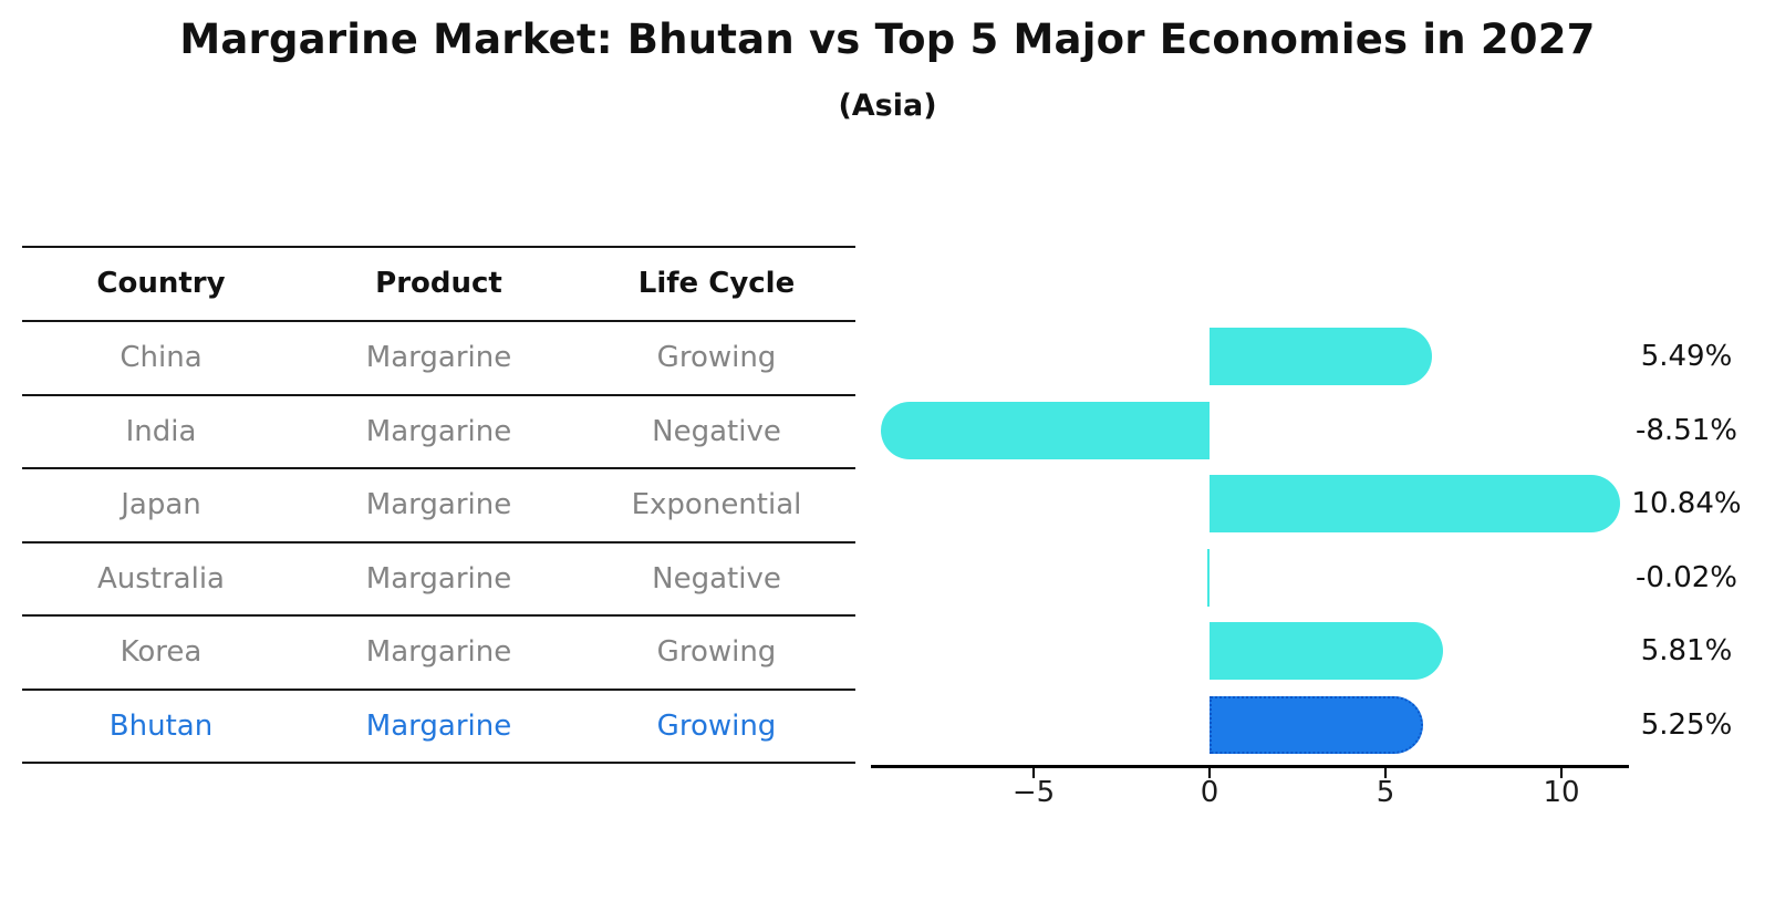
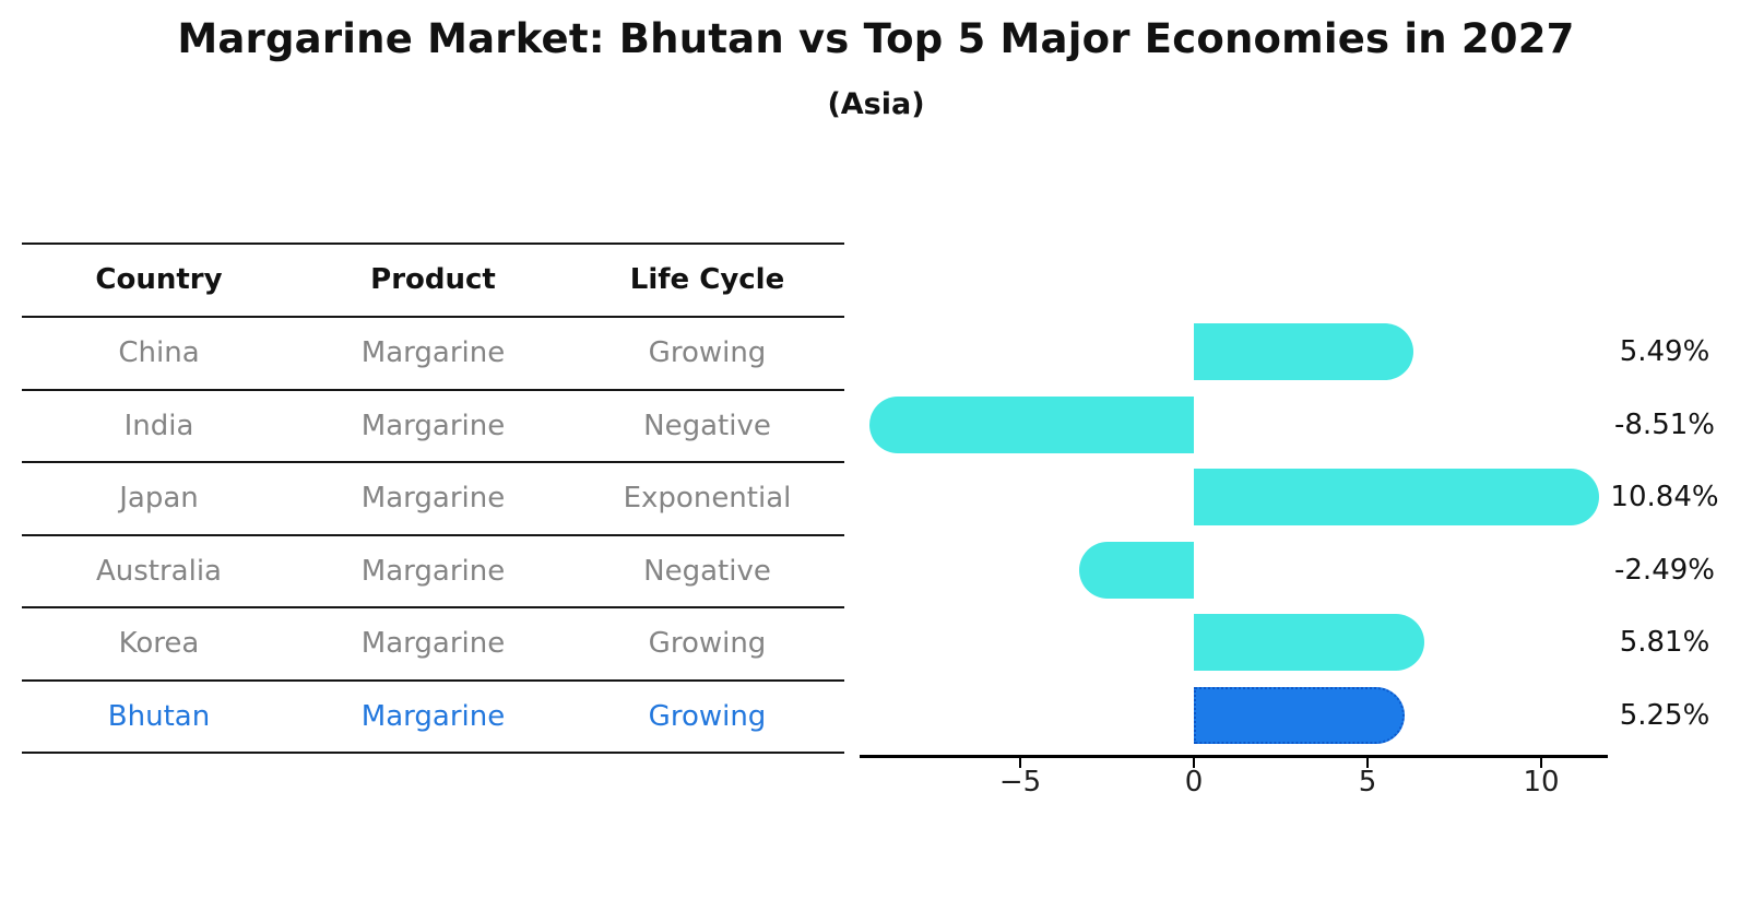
Australia: -0.02% -> -2.49%
